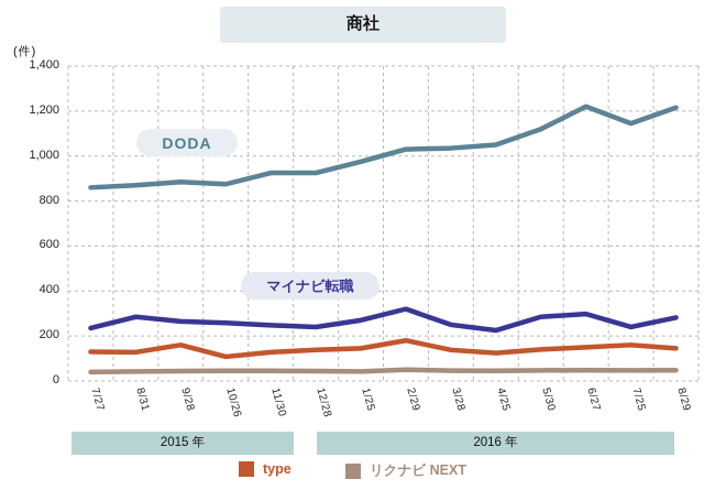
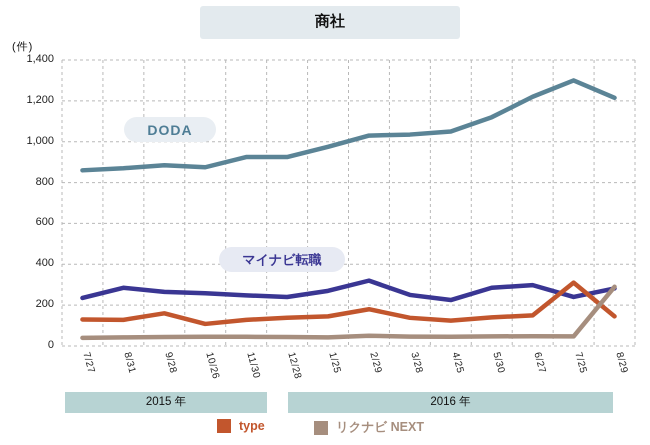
DODA/7/25: 1140 -> 1300
type/7/25: 160 -> 310
リクナビ NEXT/8/29: 50 -> 290
